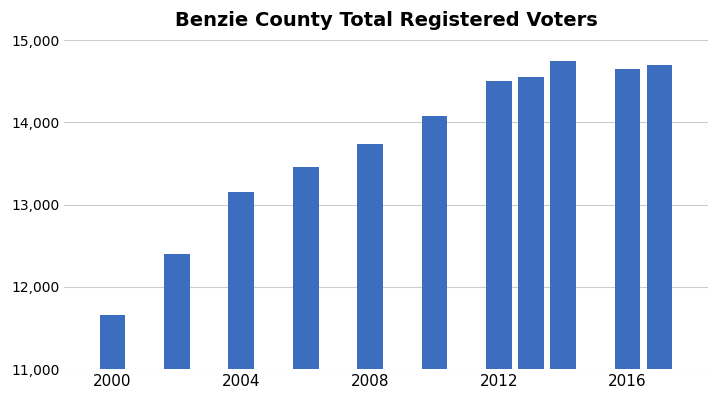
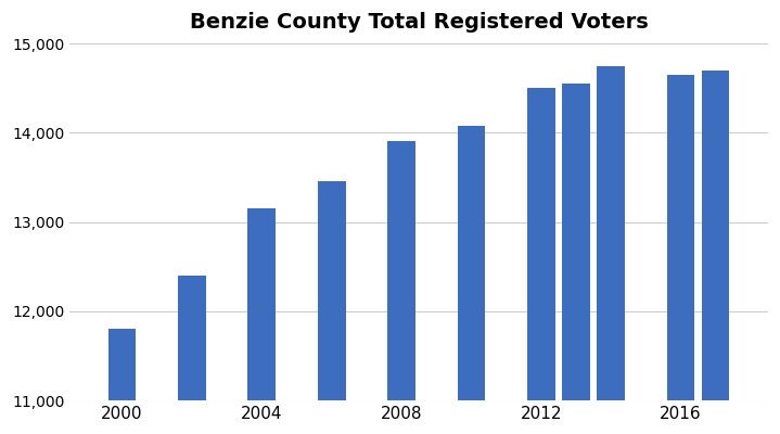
2000: 11,660 -> 11,800
2008: 13,740 -> 13,900
